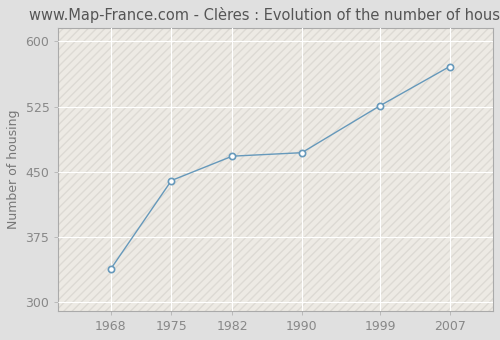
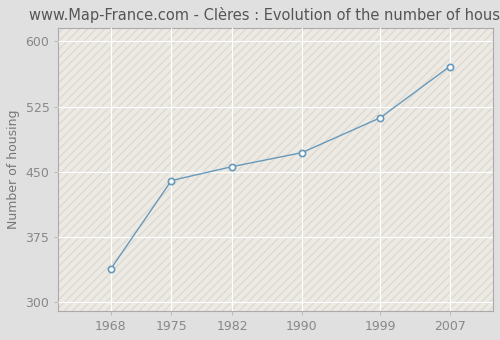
1982: 468 -> 456
1999: 526 -> 512
